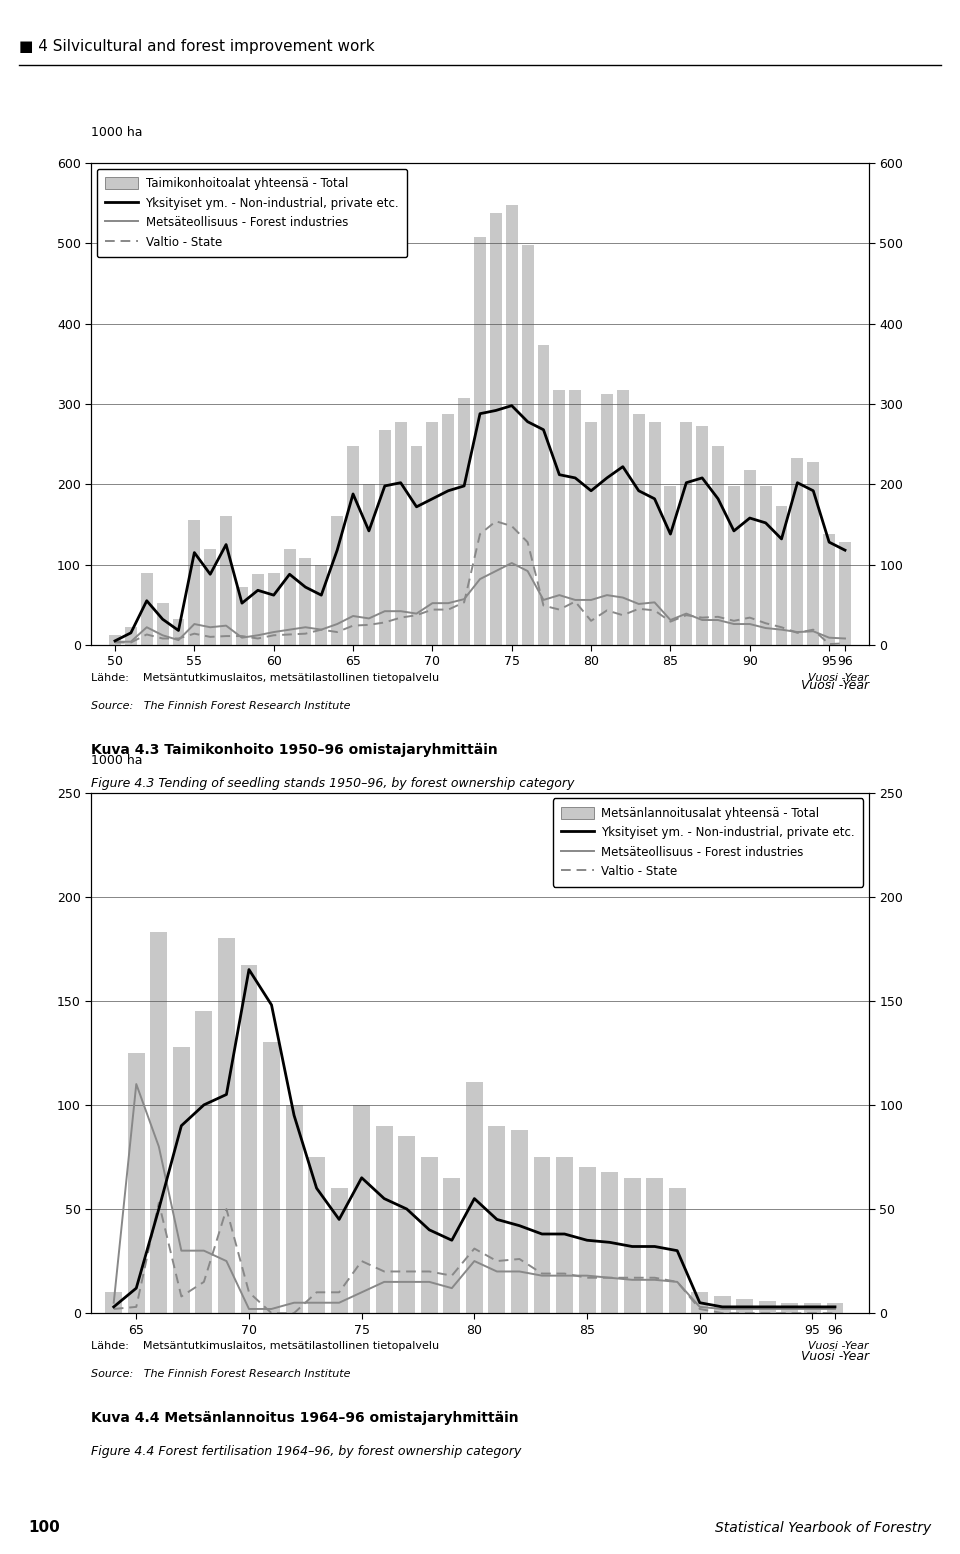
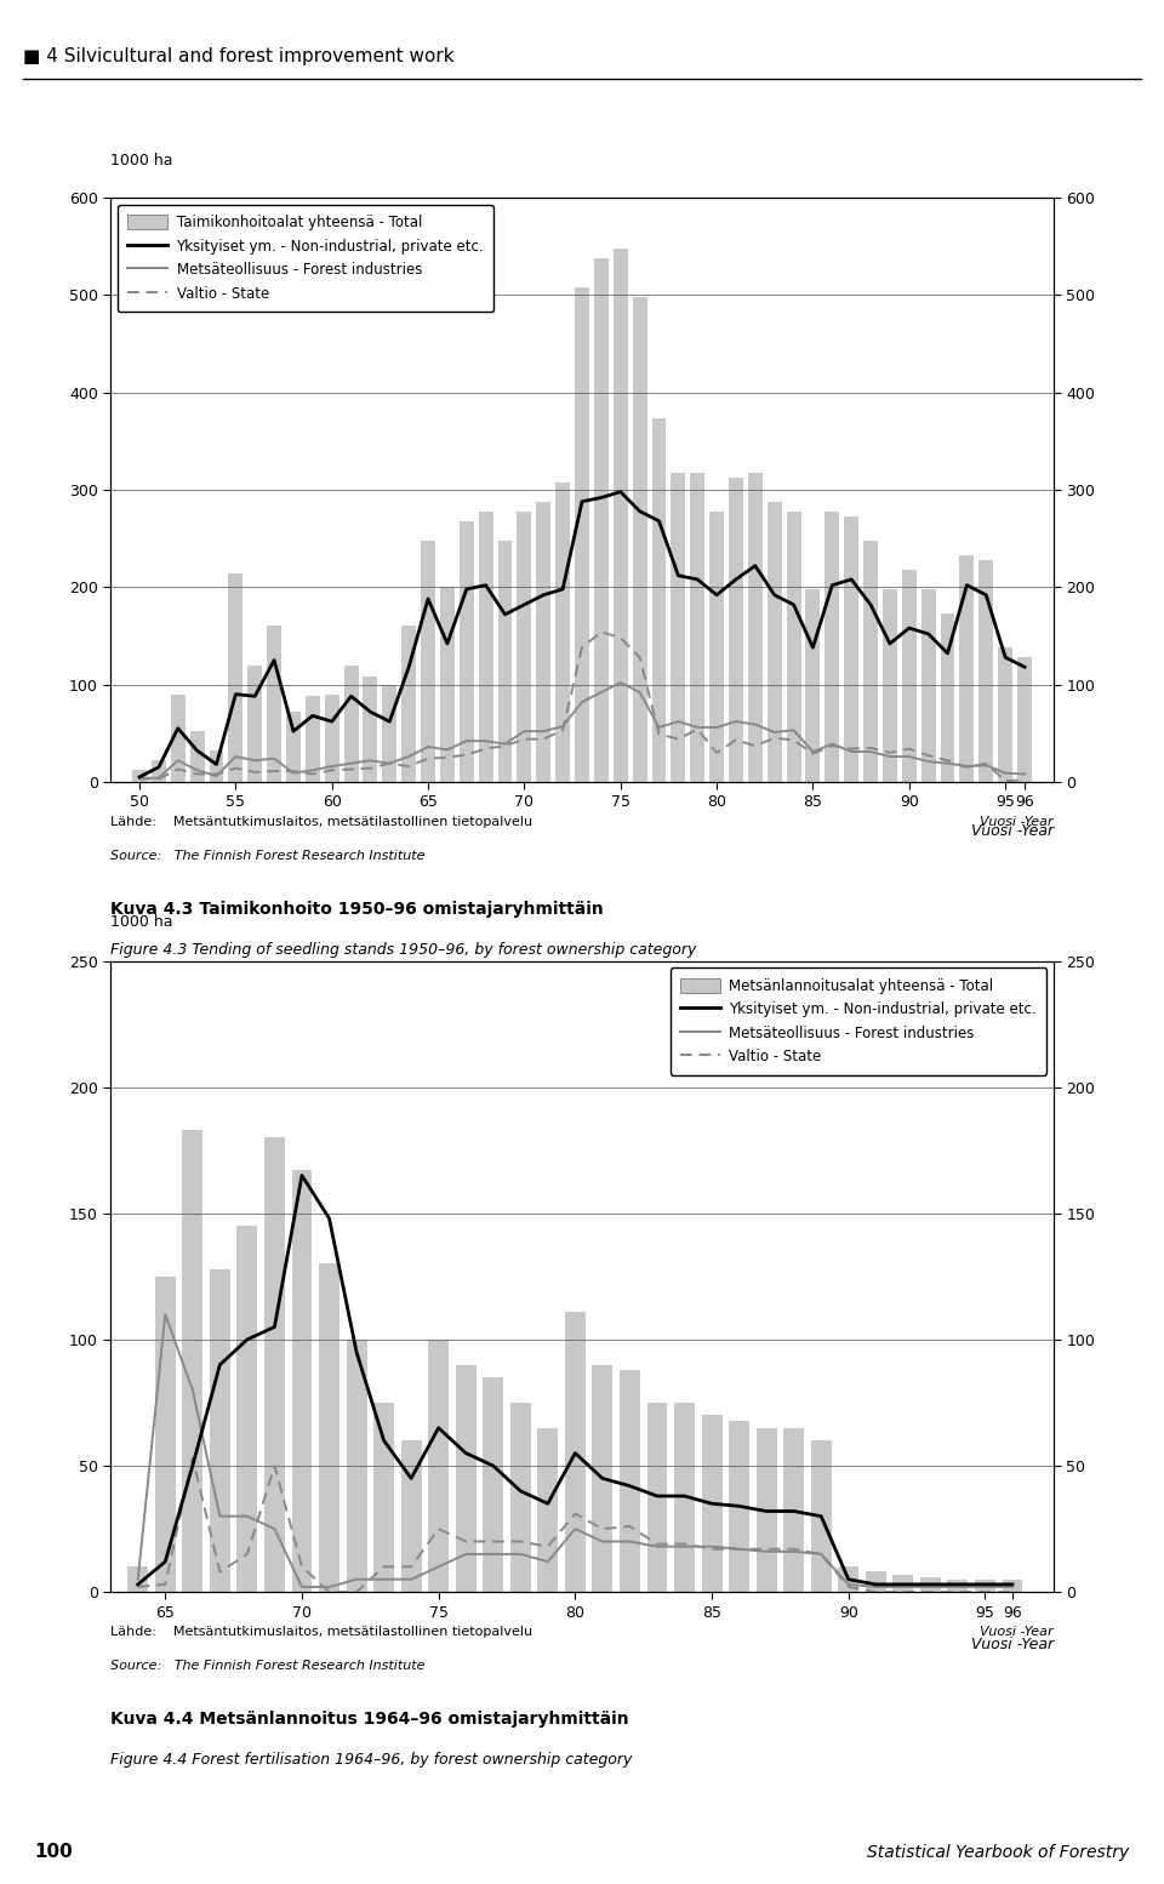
Taimikonhoitoalat yhteensä - Total/55: 155 -> 214
Yksityiset ym. - Non-industrial, private etc./55: 115 -> 90
